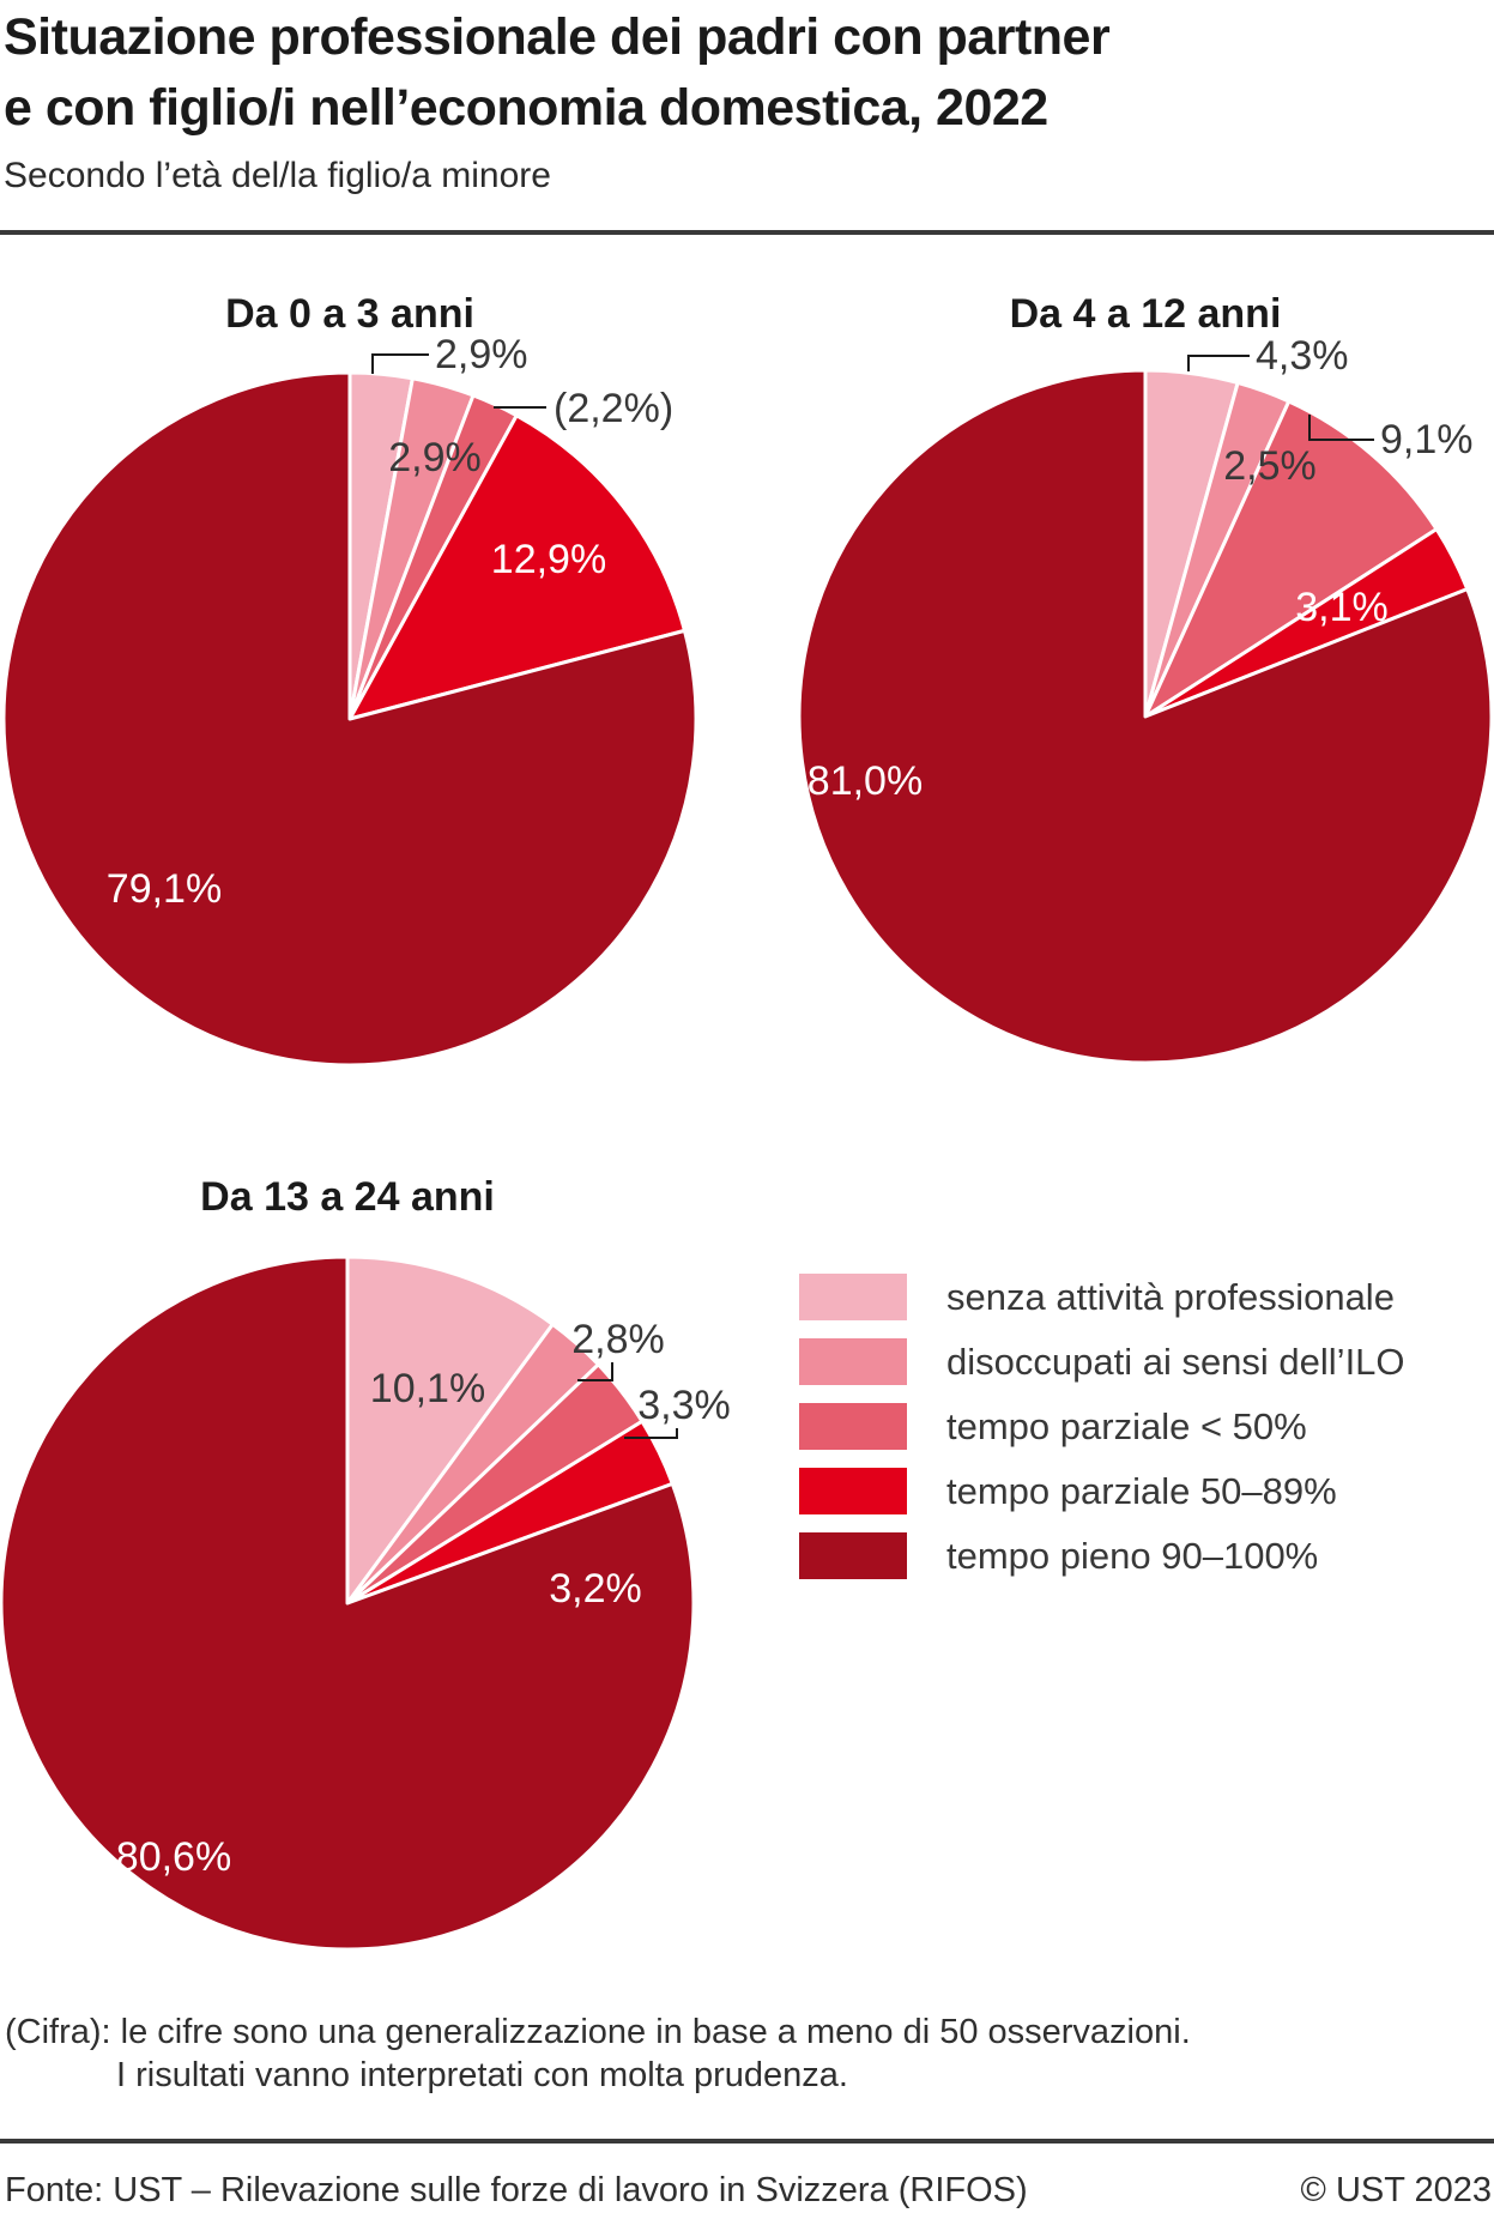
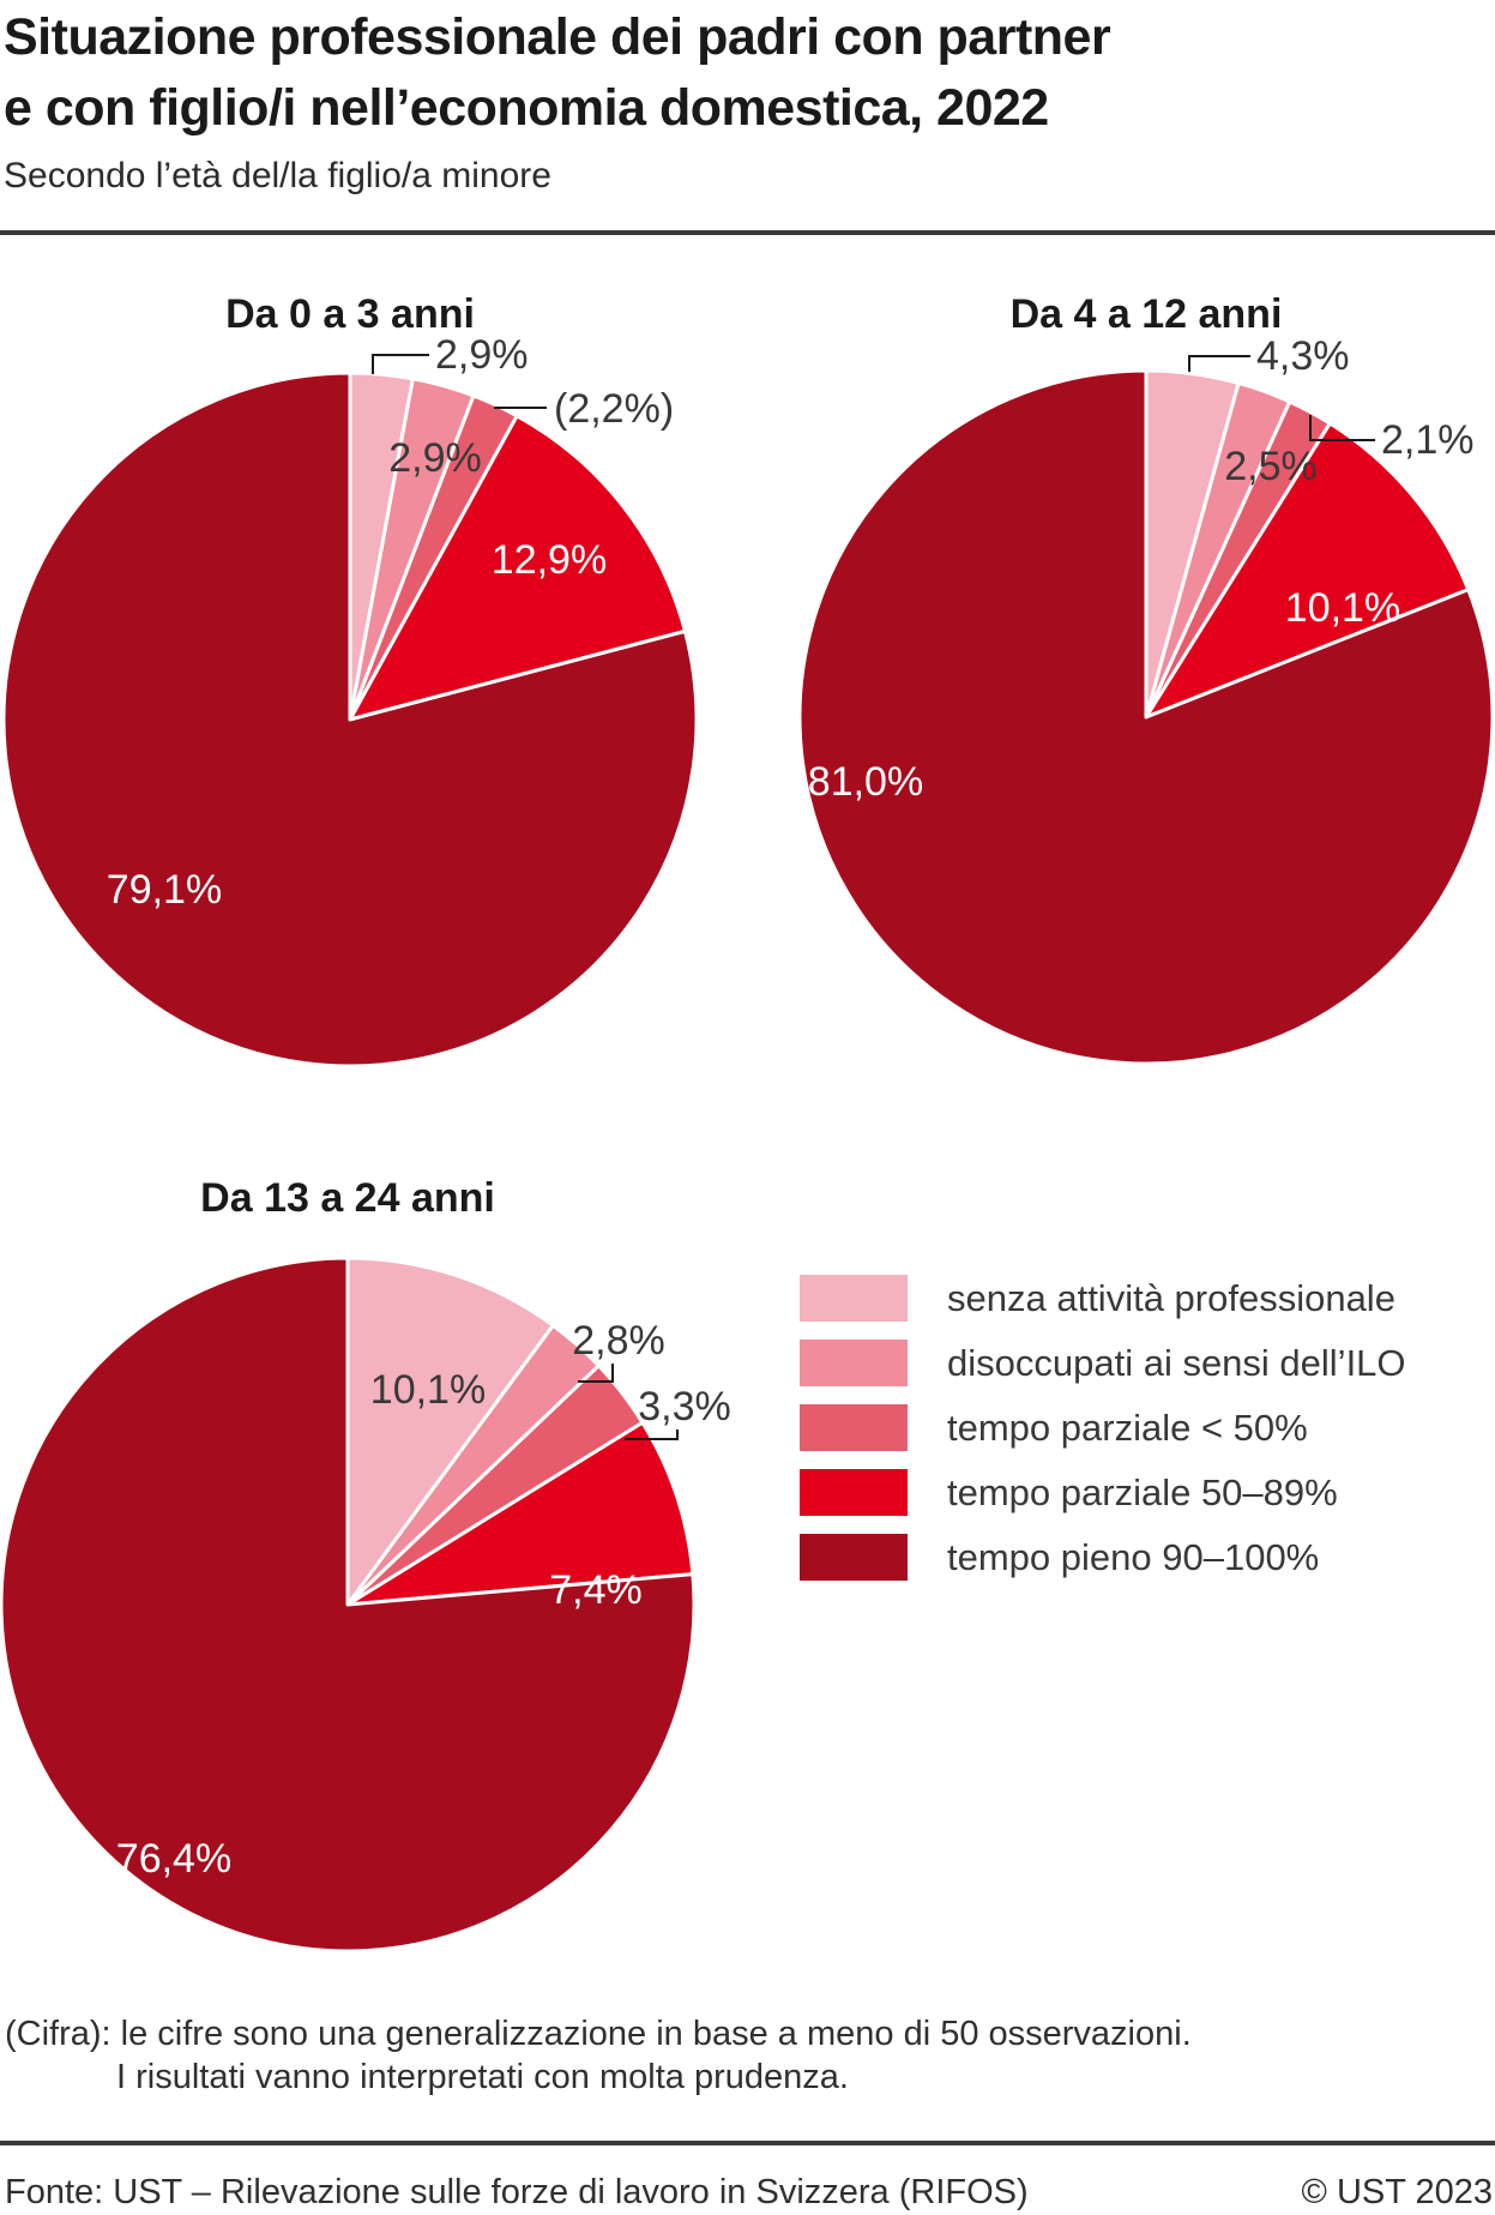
Da 4 a 12 anni/tempo parziale < 50%: 9,1% -> 2,1%
Da 4 a 12 anni/tempo parziale 50–89%: 3,1% -> 10,1%
Da 13 a 24 anni/tempo parziale 50–89%: 3,2% -> 7,4%
Da 13 a 24 anni/tempo pieno 90–100%: 80,6% -> 76,4%
